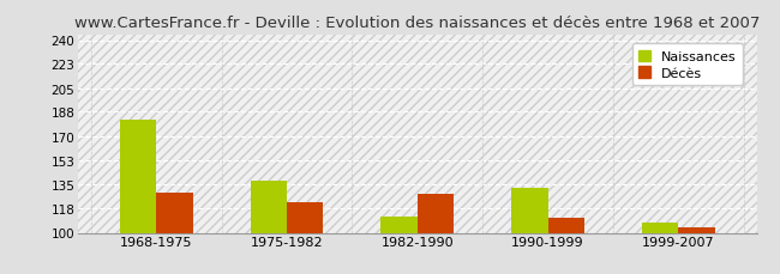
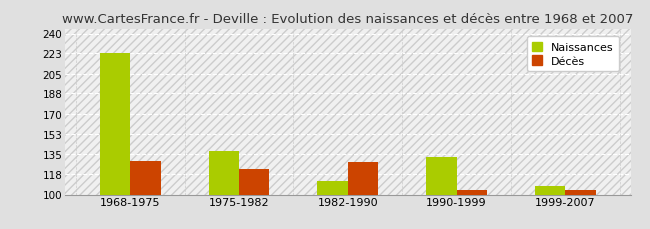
Naissances/1968-1975: 182 -> 223
Décès/1990-1999: 111 -> 104
